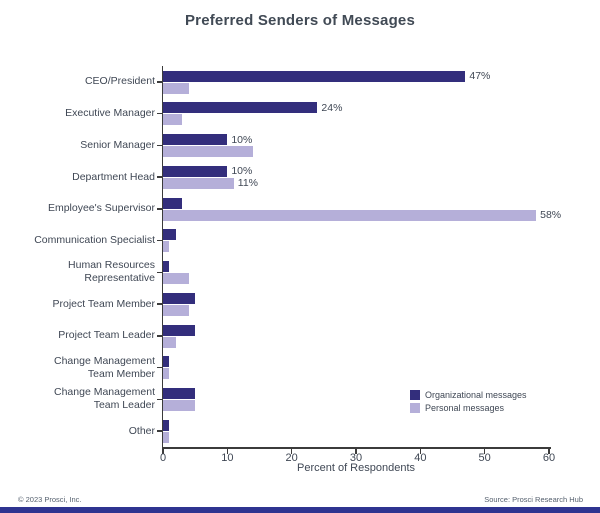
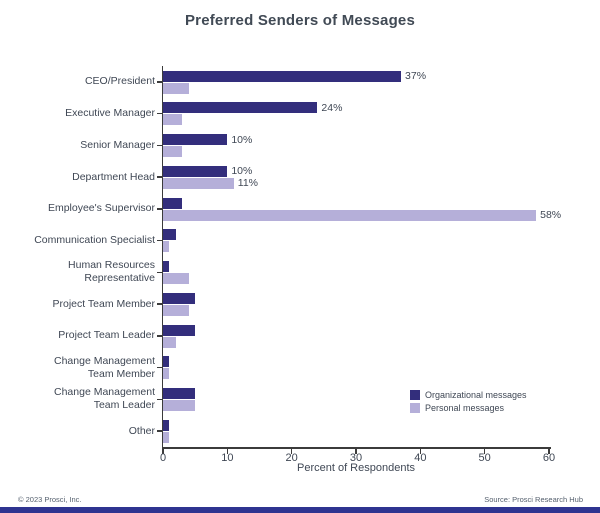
Organizational messages/CEO/President: 47% -> 37%
Personal messages/Senior Manager: 14 -> 3
